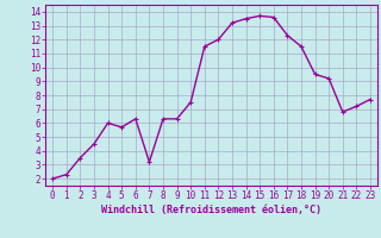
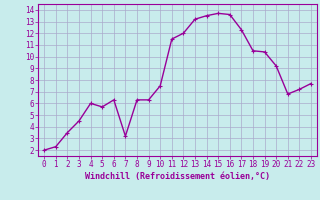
18: 11.5 -> 10.5
19: 9.5 -> 10.4
